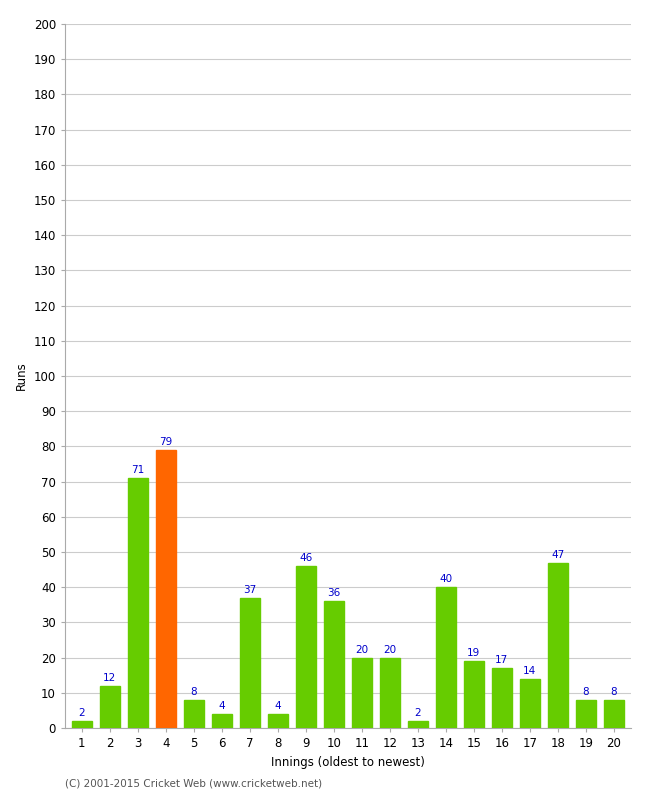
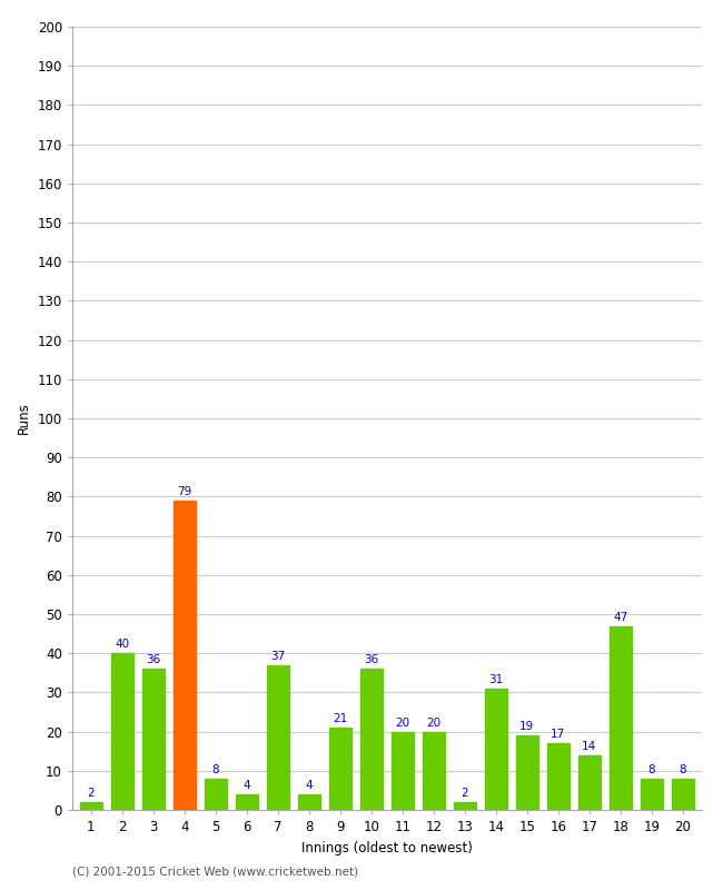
2: 12 -> 40
3: 71 -> 36
9: 46 -> 21
14: 40 -> 31
